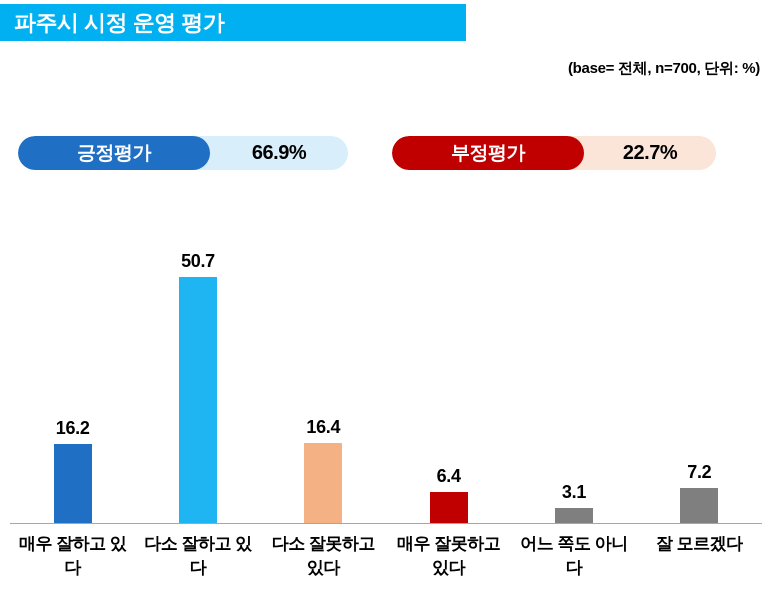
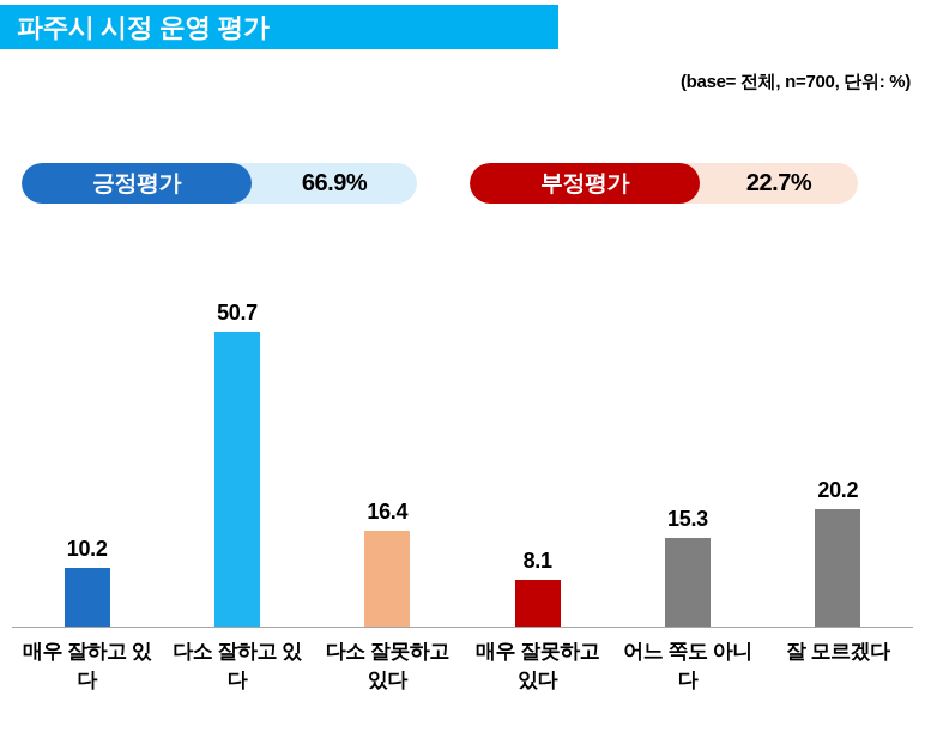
매우 잘하고 있다: 16.2 -> 10.2
매우 잘못하고 있다: 6.4 -> 8.1
어느 쪽도 아니다: 3.1 -> 15.3
잘 모르겠다: 7.2 -> 20.2
